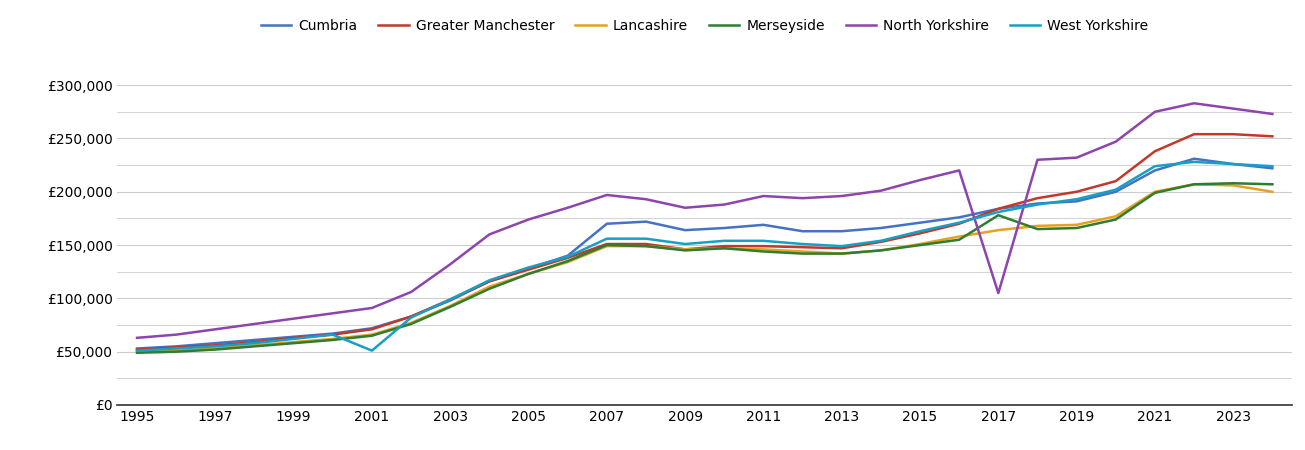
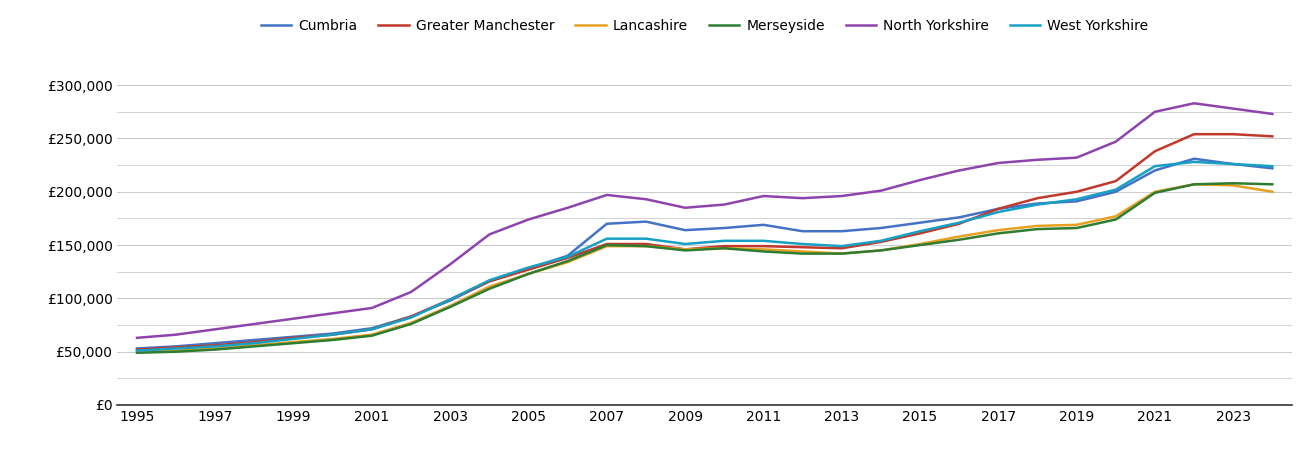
West Yorkshire/2001: £51,000 -> £71,000
Merseyside/2017: £178,000 -> £161,000
North Yorkshire/2017: £105,000 -> £227,000
